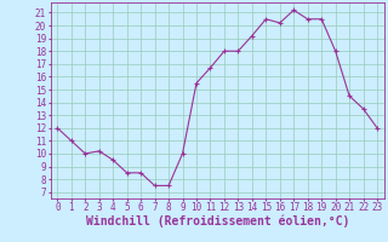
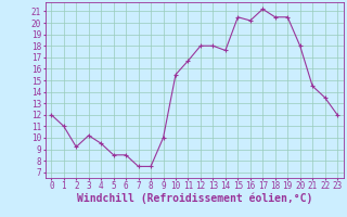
2: 10.0 -> 9.2
14: 19.2 -> 17.6
